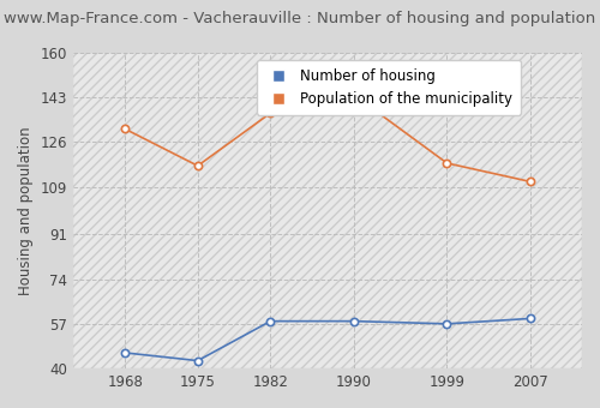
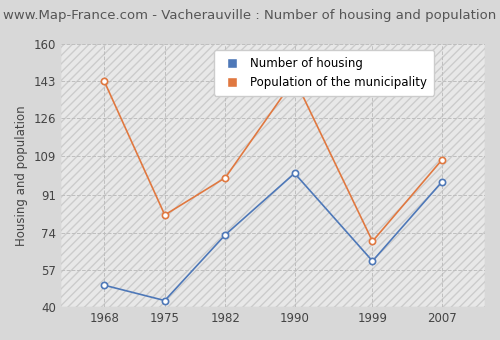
Number of housing/1968: 46 -> 50
Population of the municipality/1968: 131 -> 143
Population of the municipality/1975: 117 -> 82
Number of housing/1982: 58 -> 73
Population of the municipality/1982: 137 -> 99
Number of housing/1990: 58 -> 101
Number of housing/1999: 57 -> 61
Population of the municipality/1999: 118 -> 70
Number of housing/2007: 59 -> 97
Population of the municipality/2007: 111 -> 107
